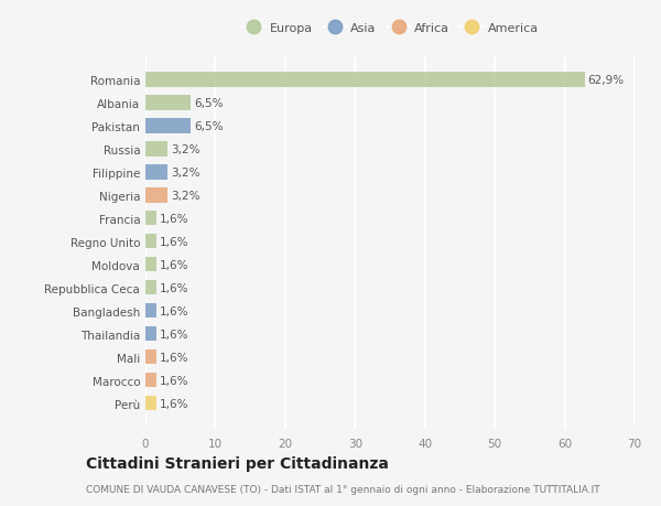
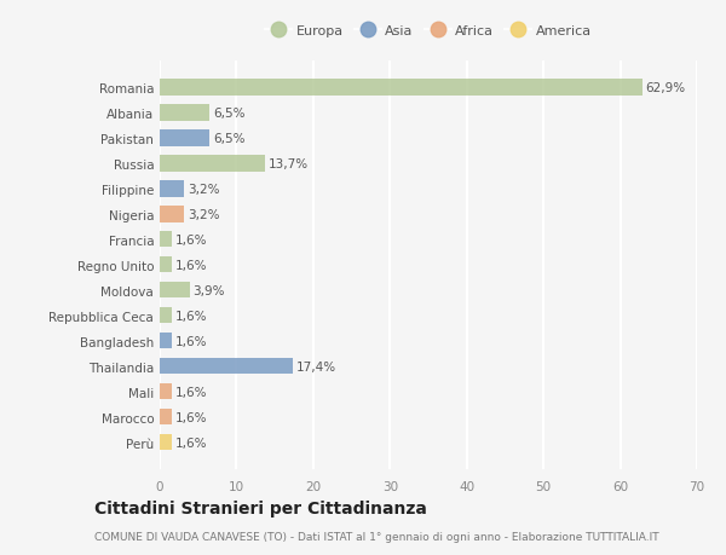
Russia: 3,2% -> 13,7%
Moldova: 1,6% -> 3,9%
Thailandia: 1,6% -> 17,4%
